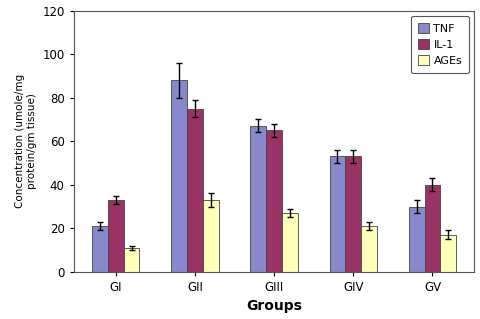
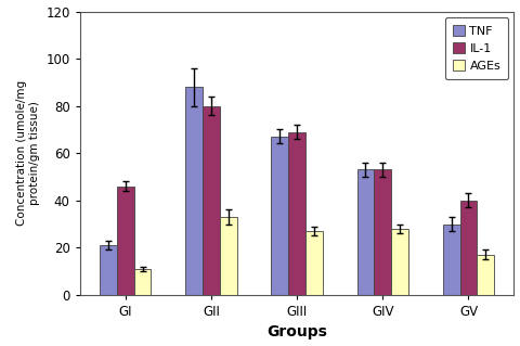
IL-1/GI: 33 -> 46
IL-1/GII: 75 -> 80
IL-1/GIII: 65 -> 69
AGEs/GIV: 21 -> 28
